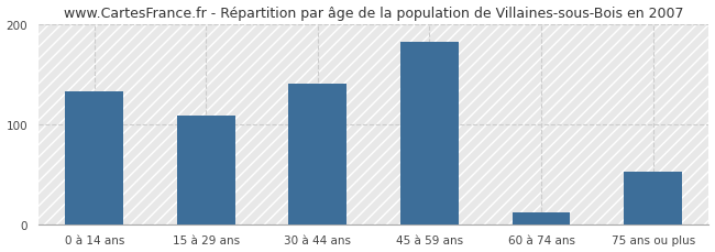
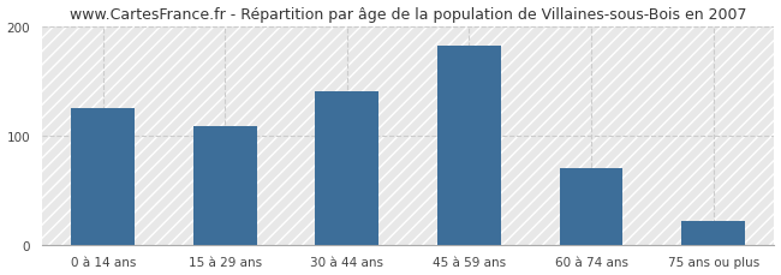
0 à 14 ans: 132 -> 125
60 à 74 ans: 12 -> 70
75 ans ou plus: 52 -> 22
